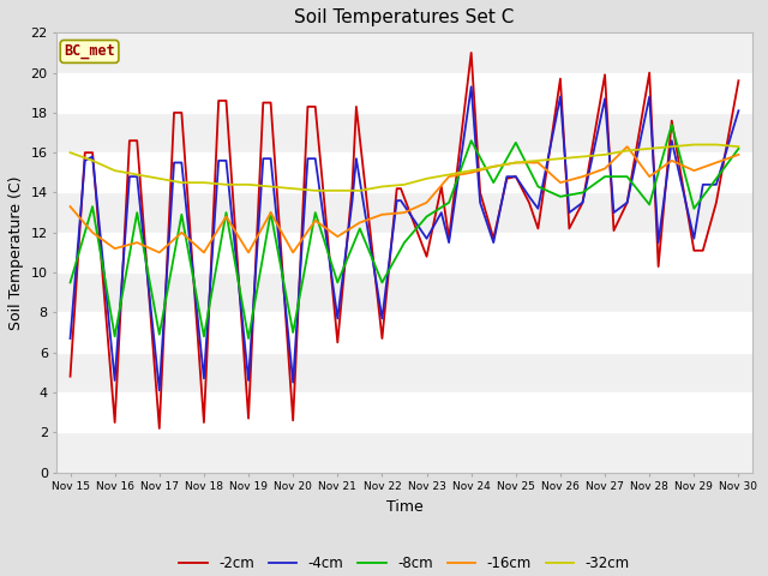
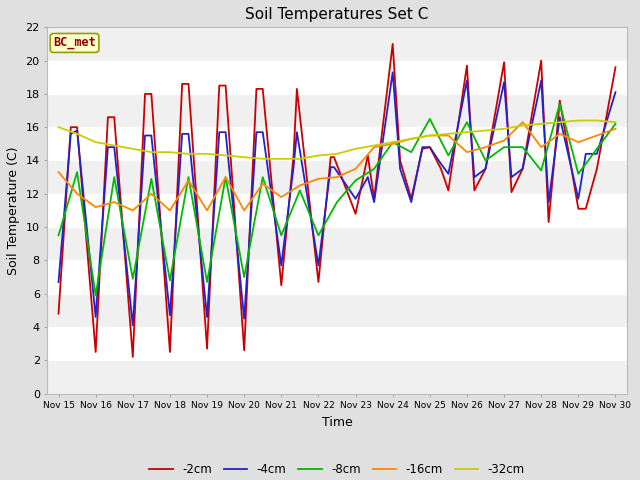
-8cm/Nov 16: 6.8 -> 5.9
-8cm/Nov 24: 16.6 -> 15.1
-8cm/Nov 26: 13.8 -> 16.3
